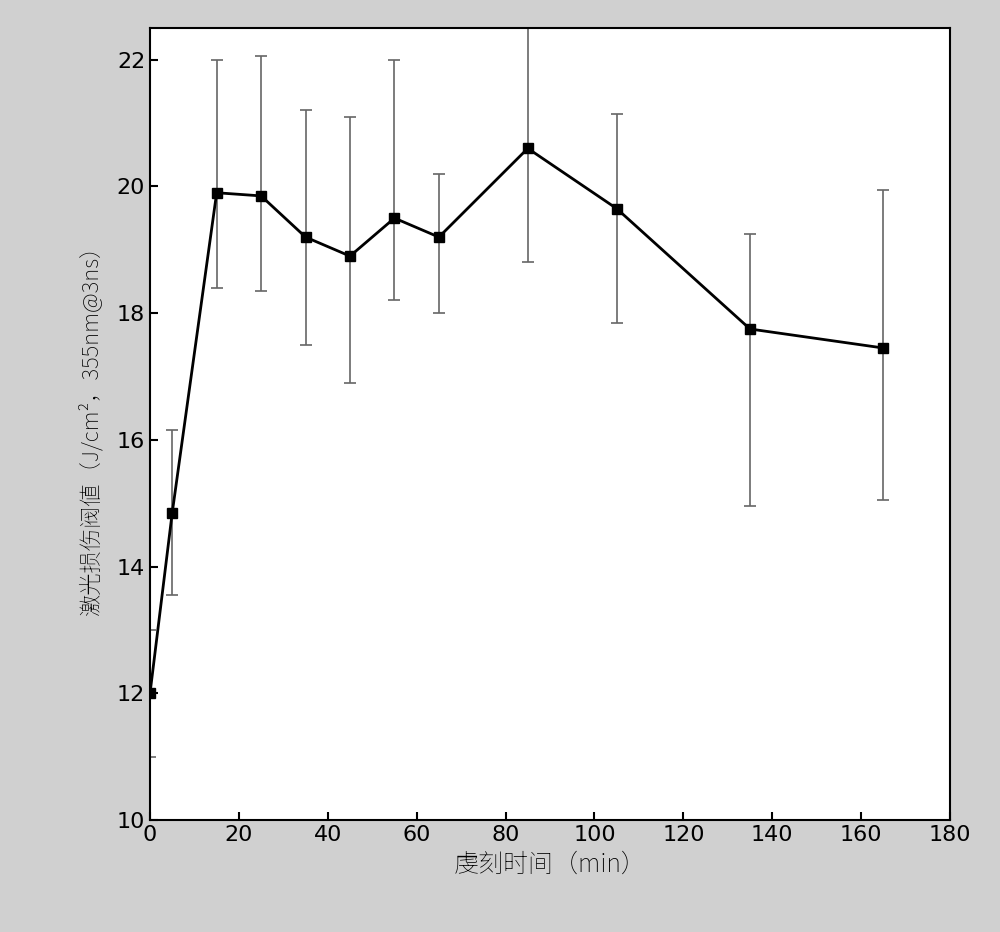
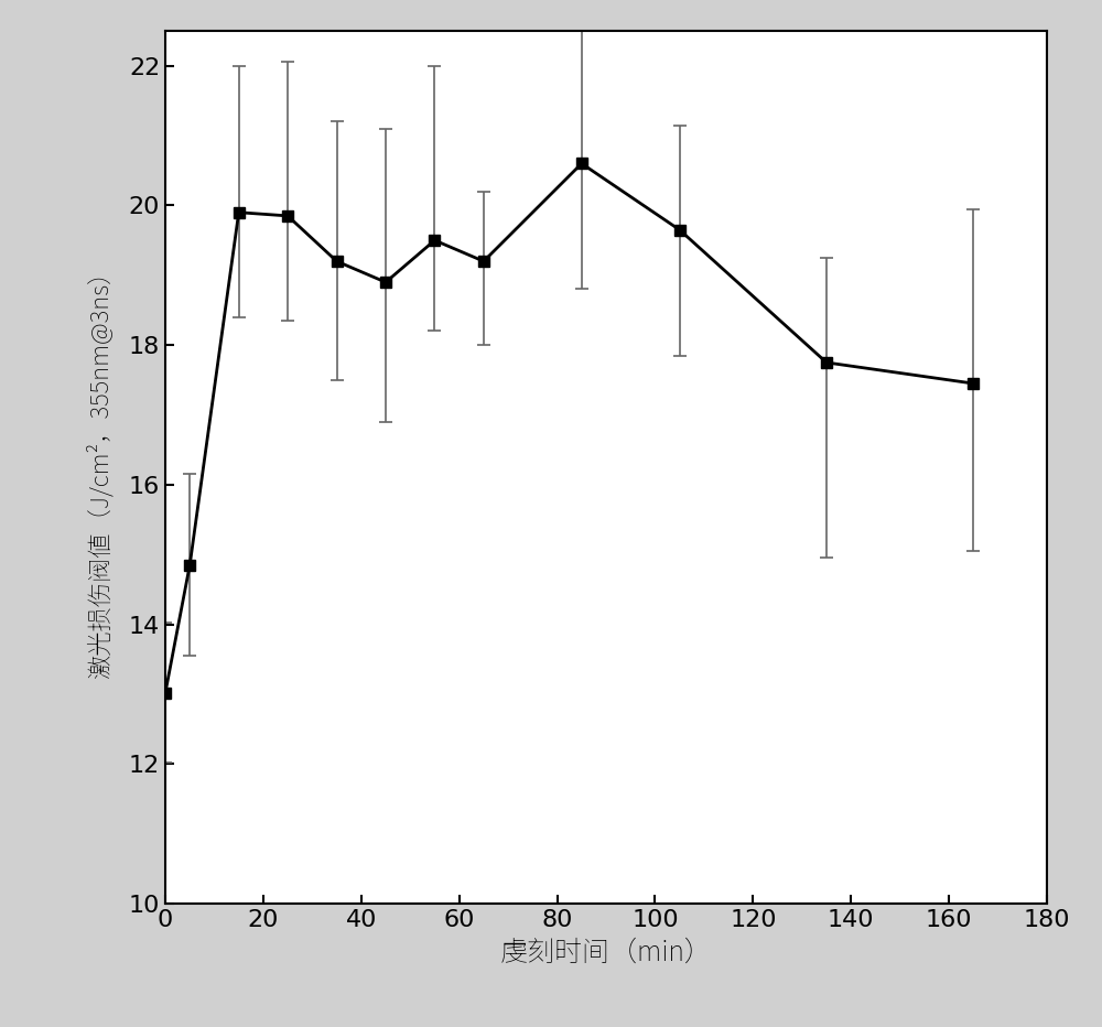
0: 12.00 -> 13.02
